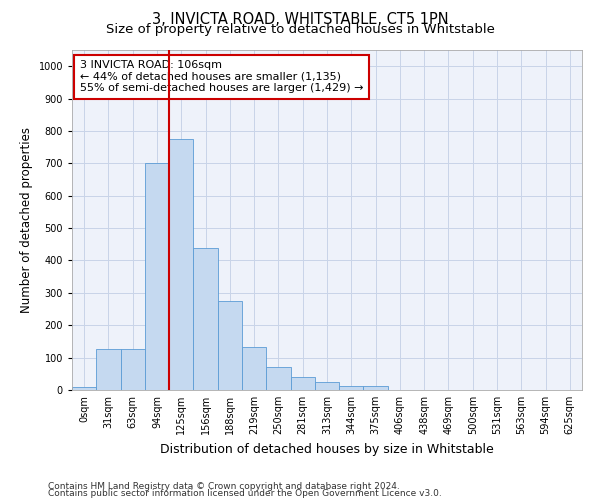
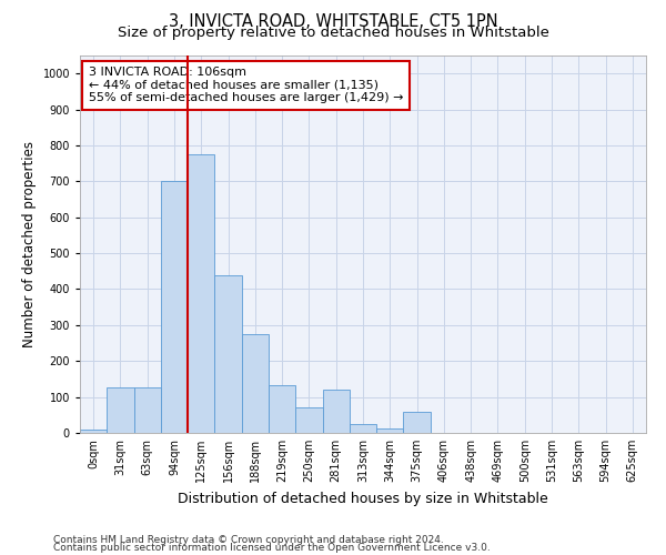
281sqm: 40 -> 120
375sqm: 12 -> 60
